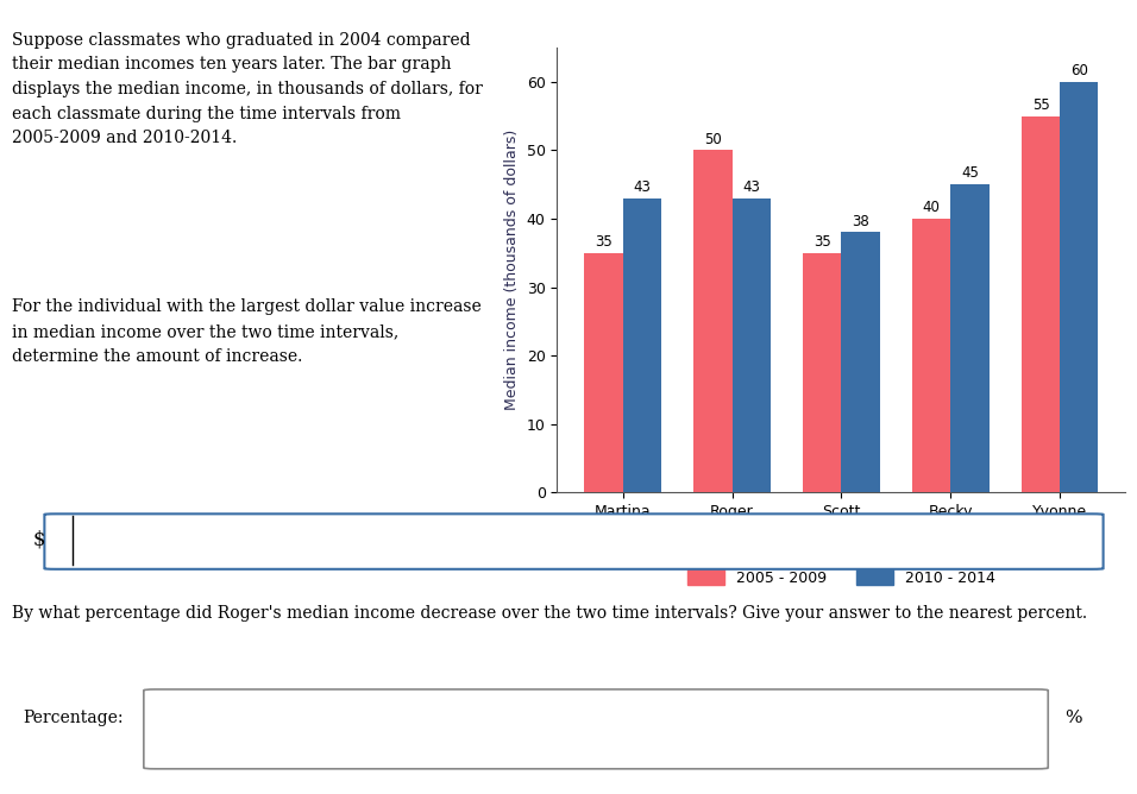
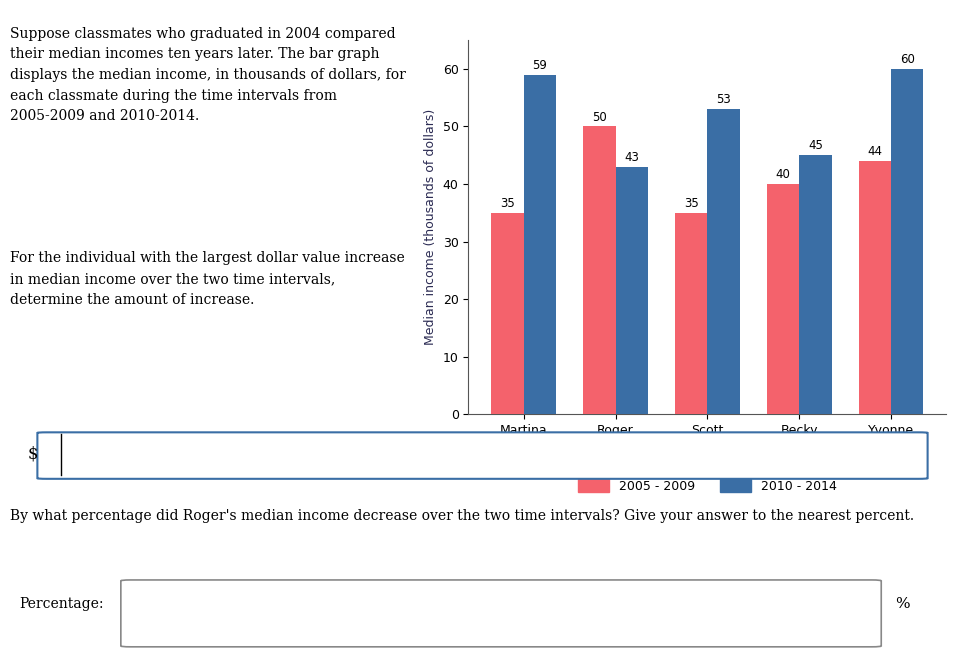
2010 - 2014/Martina: 43 -> 59
2010 - 2014/Scott: 38 -> 53
2005 - 2009/Yvonne: 55 -> 44
